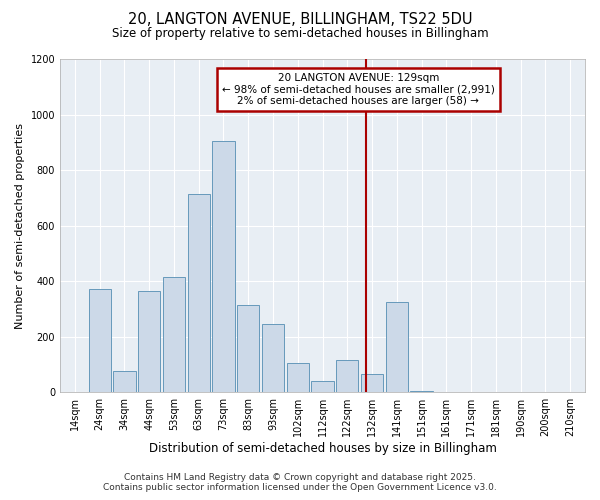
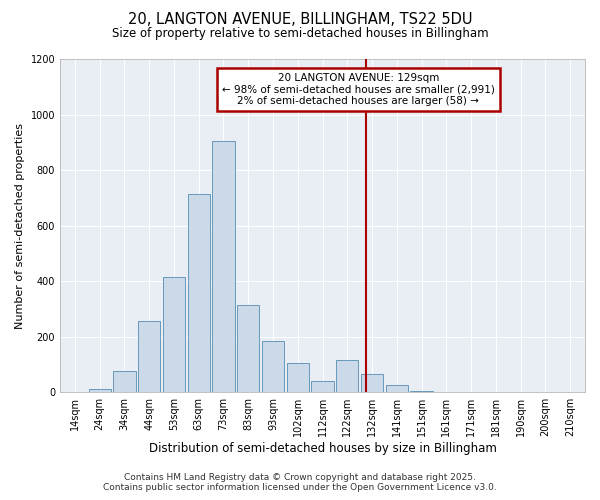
24sqm: 370 -> 12
44sqm: 365 -> 255
93sqm: 245 -> 185
141sqm: 325 -> 25
